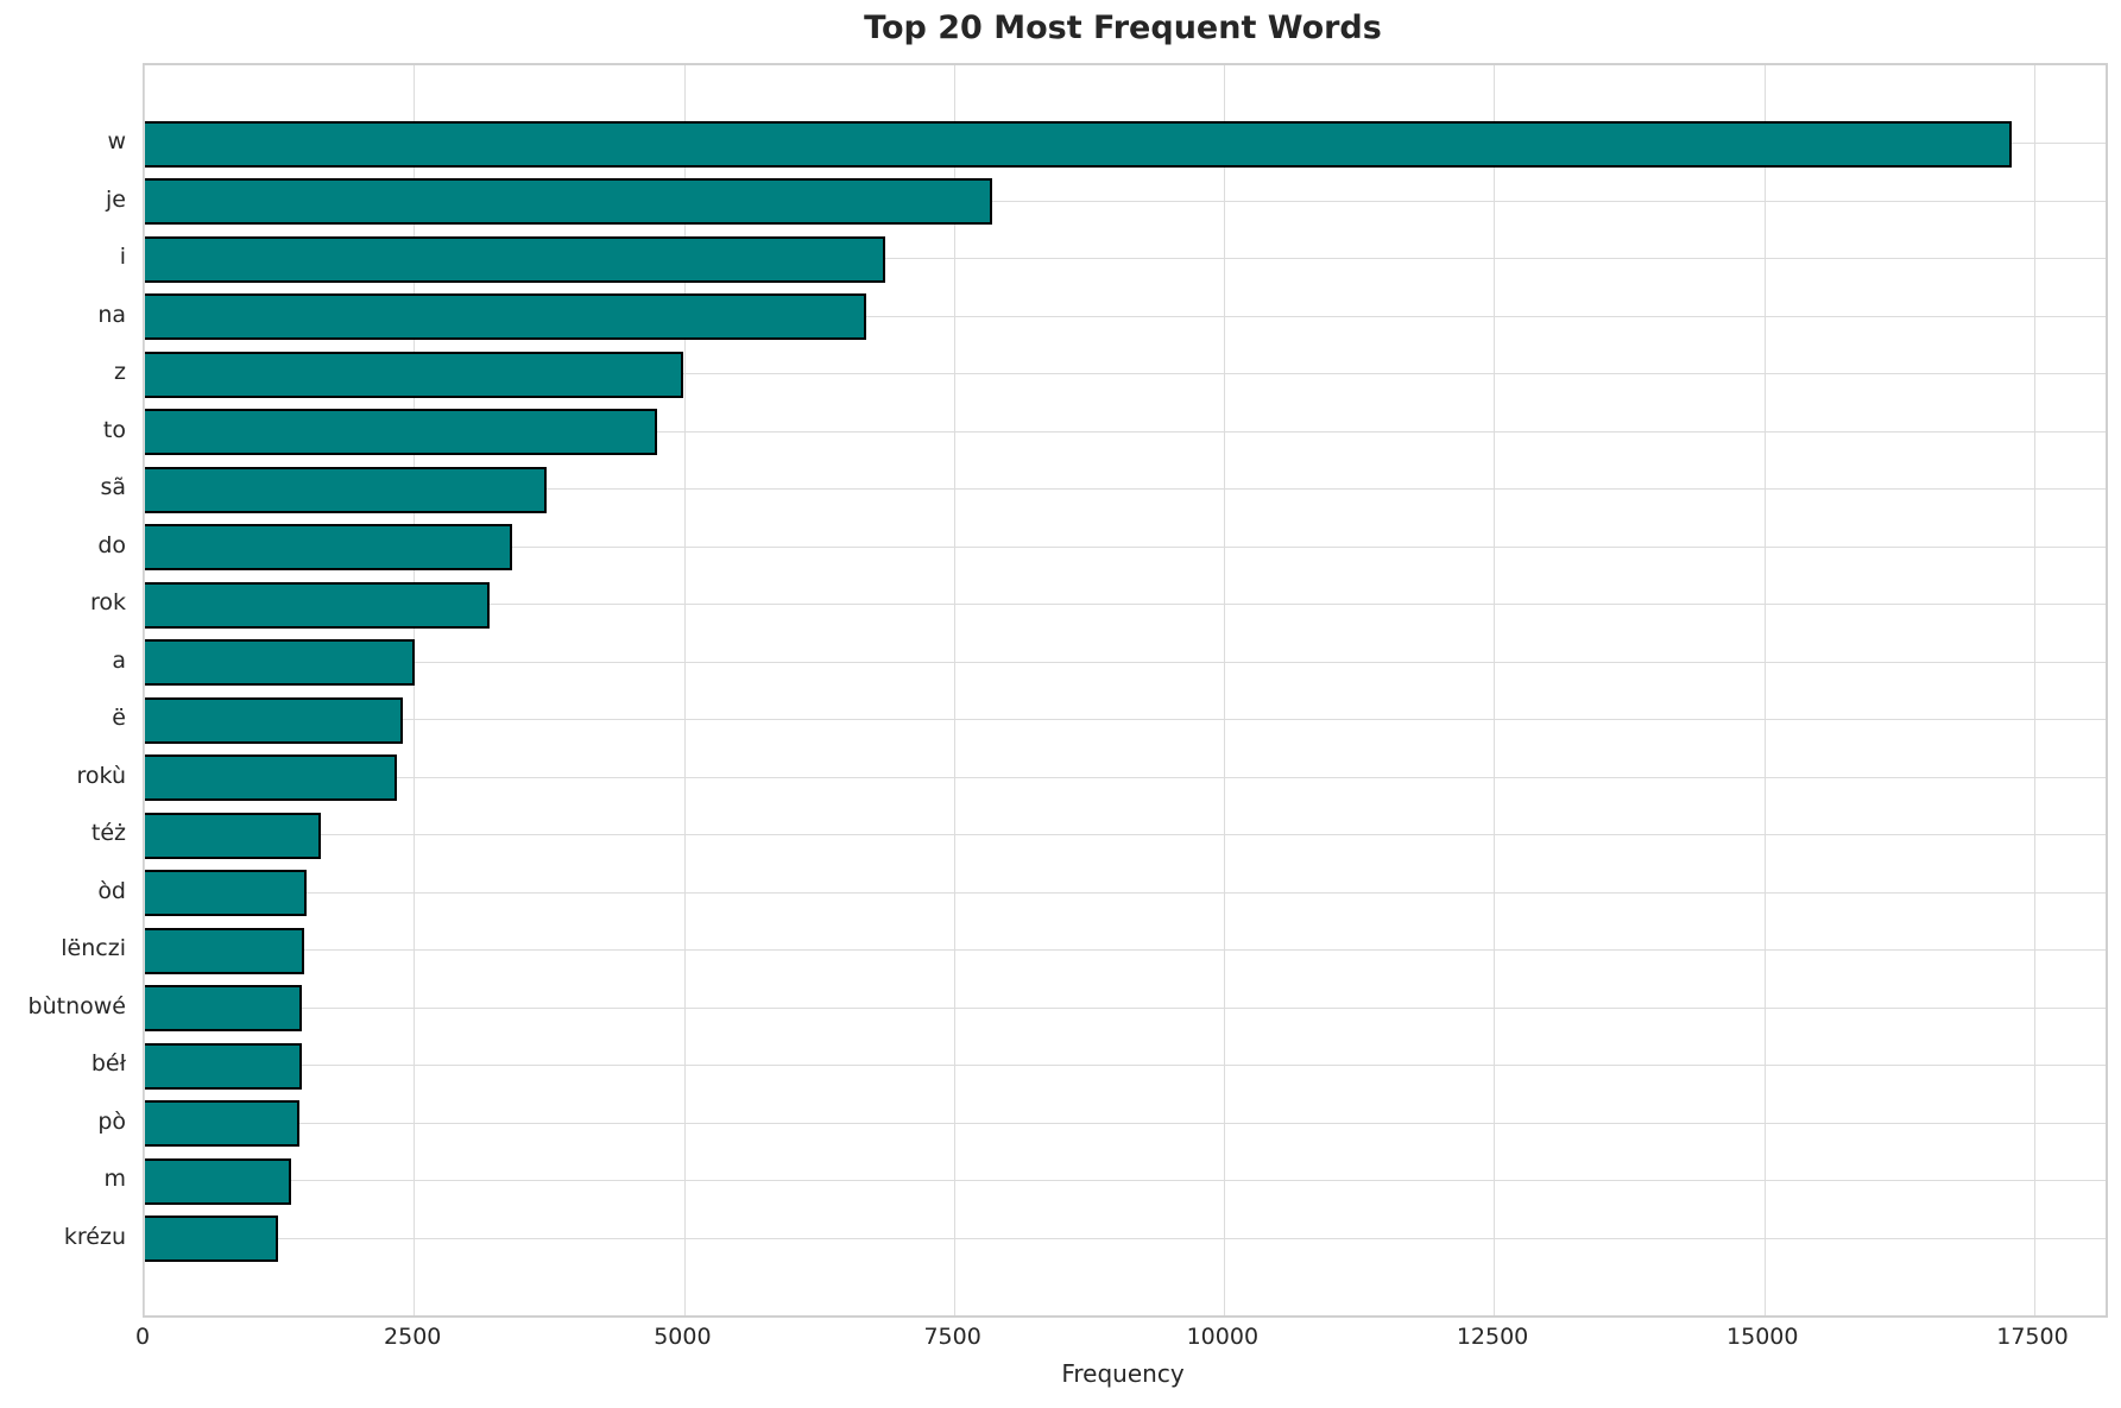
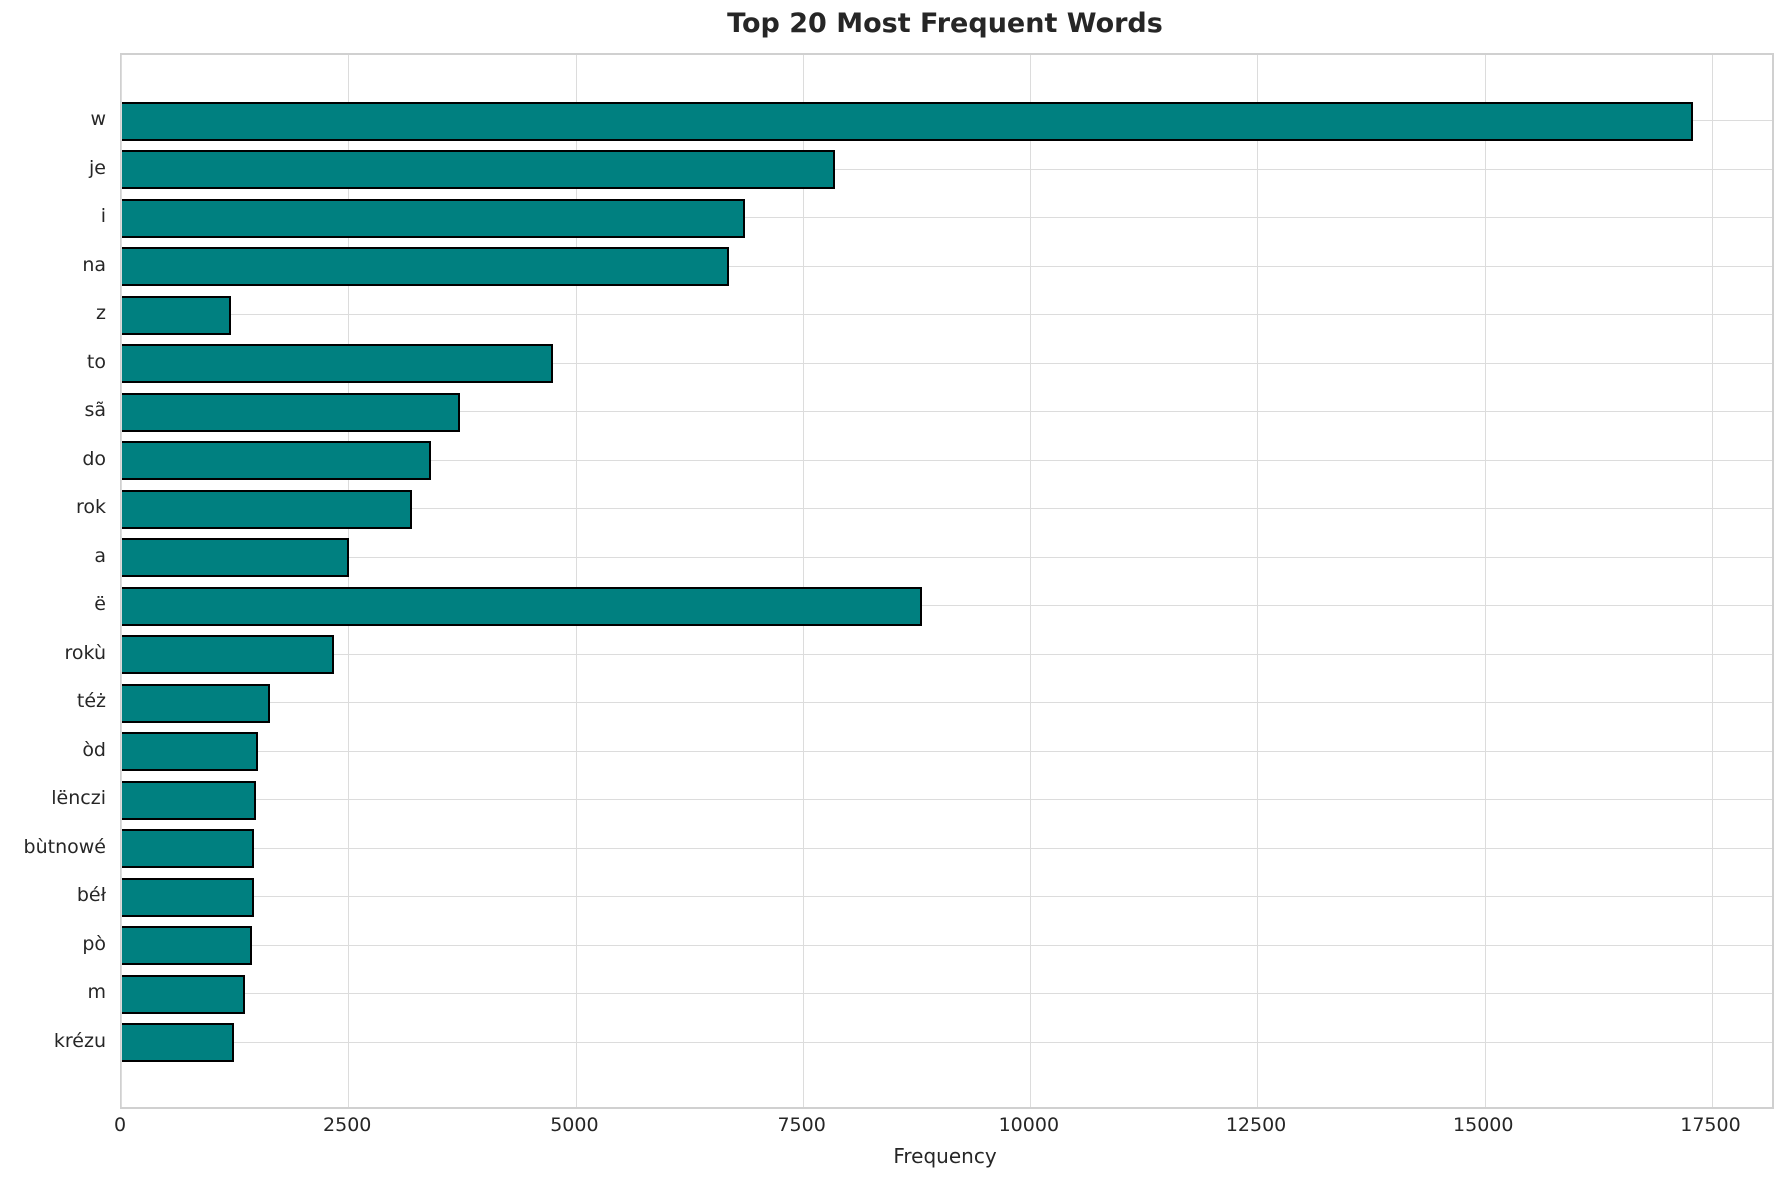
z: 5000 -> 1200
ë: 2400 -> 8800
